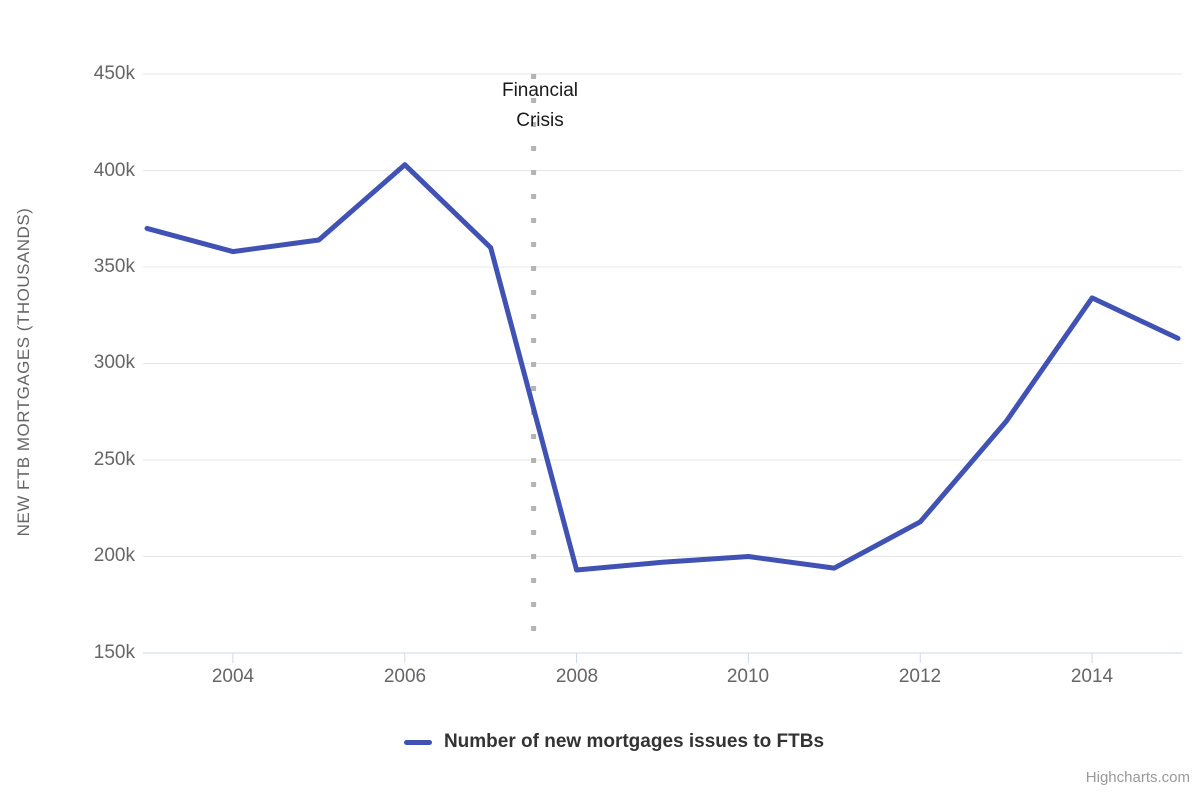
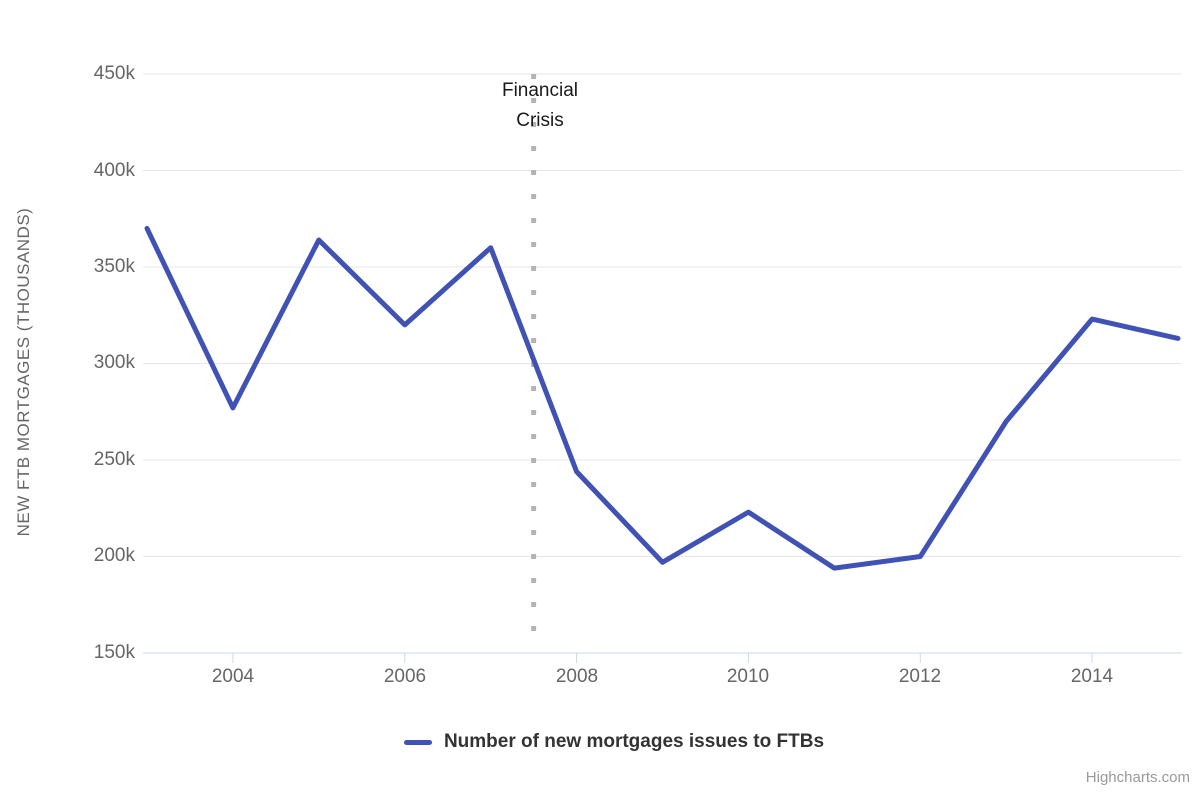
2004: 358k -> 277k
2006: 403k -> 320k
2008: 193k -> 244k
2010: 200k -> 223k
2012: 218k -> 200k
2014: 334k -> 323k
